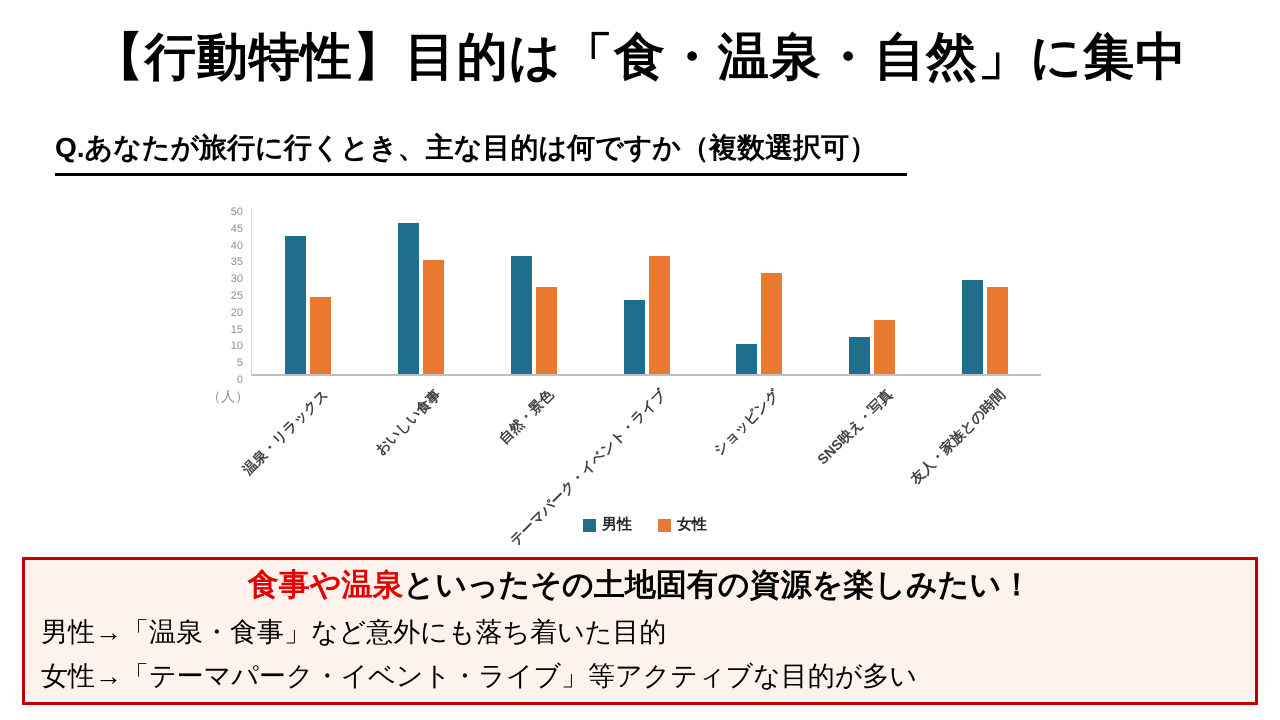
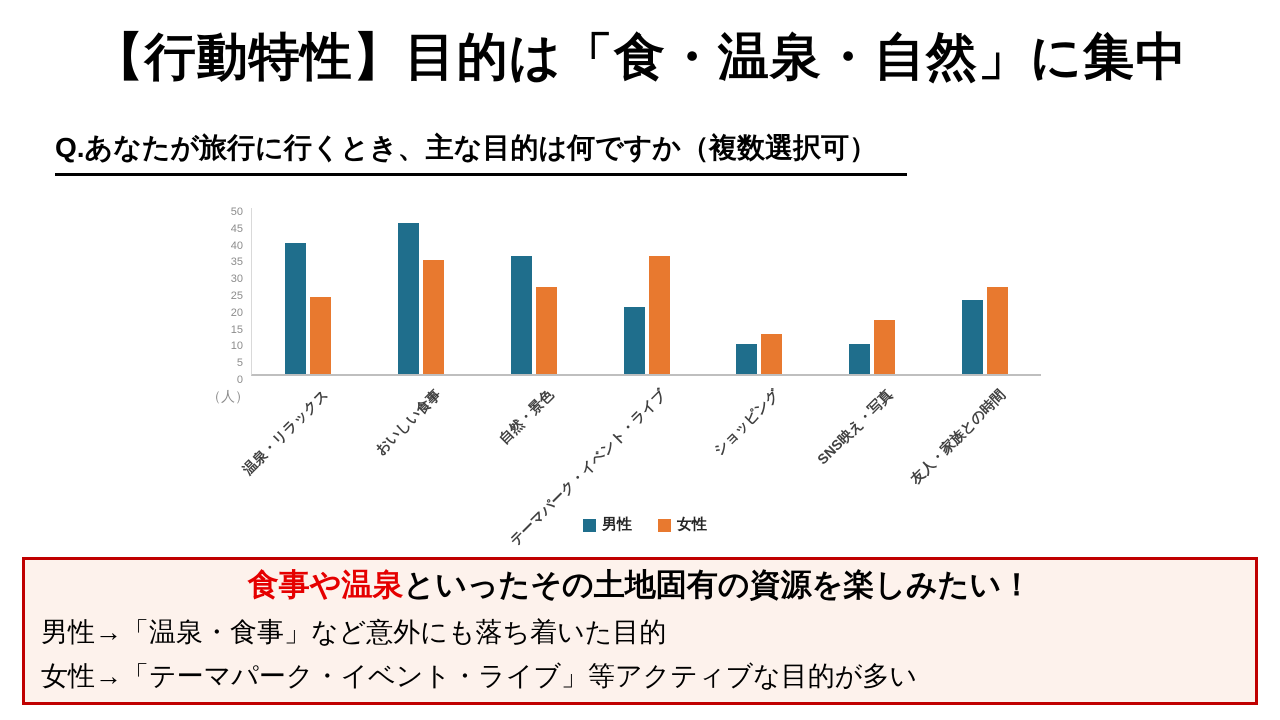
男性/温泉・リラックス: 41 -> 39
男性/テーマパーク・イベント・ライブ: 22 -> 20
女性/ショッピング: 30 -> 12
男性/SNS映え・写真: 11 -> 9
男性/友人・家族との時間: 28 -> 22
